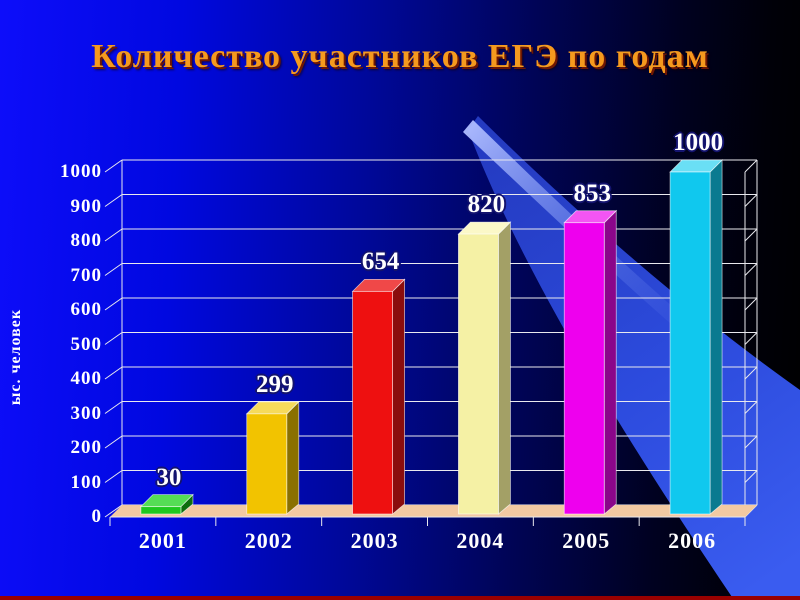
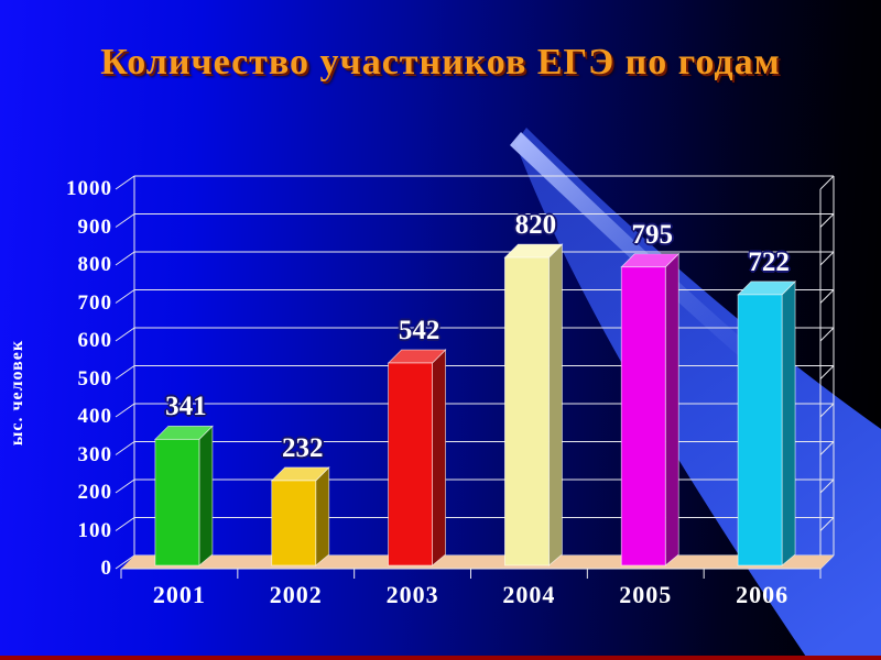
2001: 30 -> 341
2002: 299 -> 232
2003: 654 -> 542
2005: 853 -> 795
2006: 1000 -> 722
